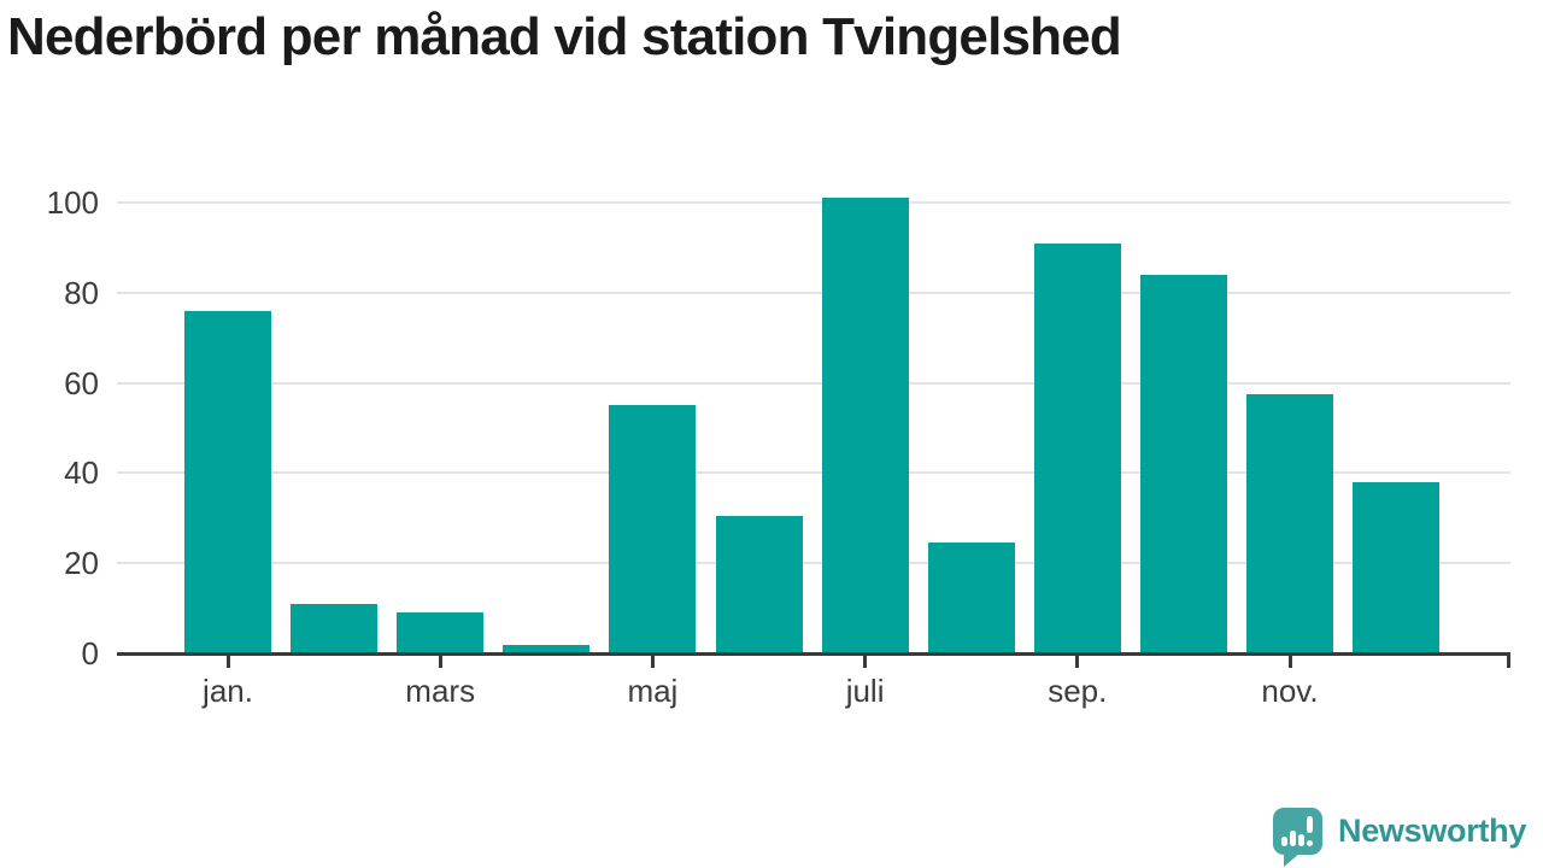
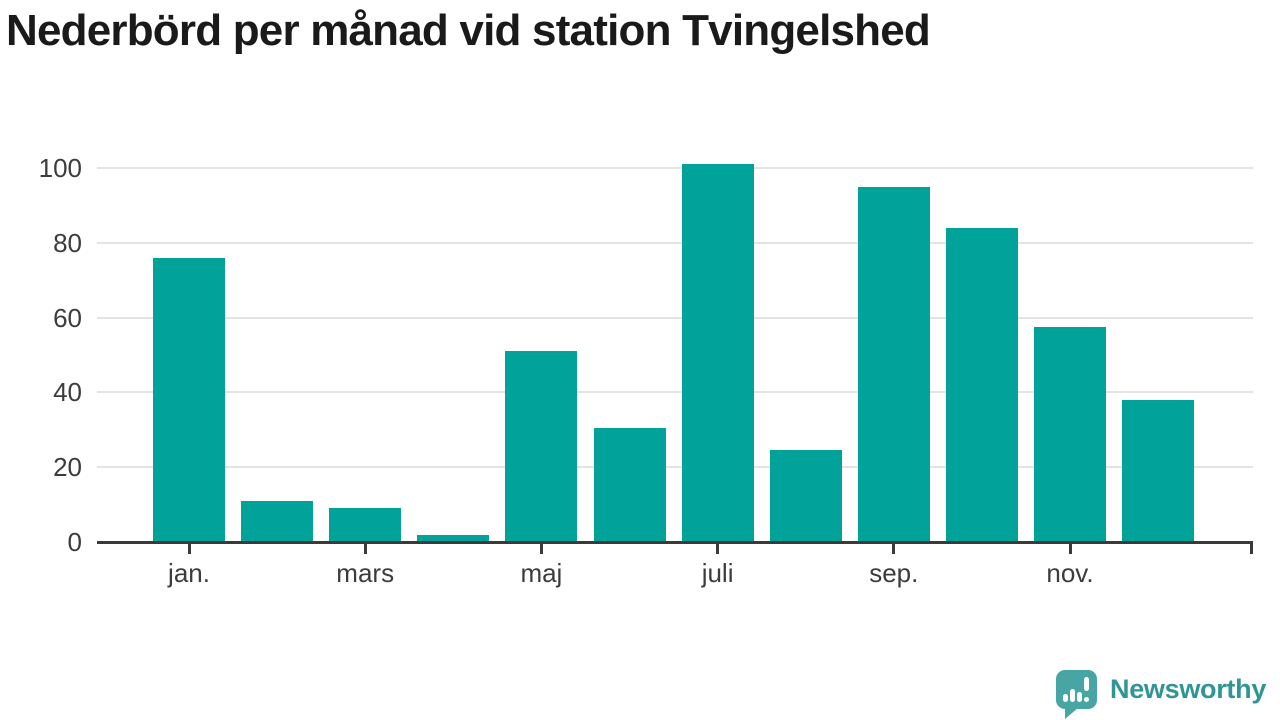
maj: 55 -> 51
sep.: 91 -> 95
